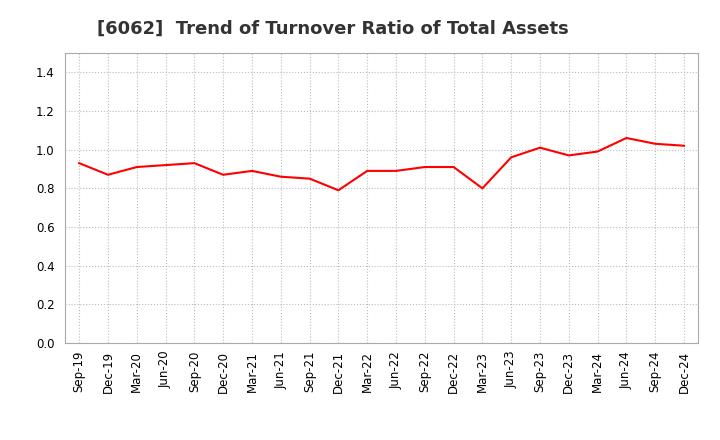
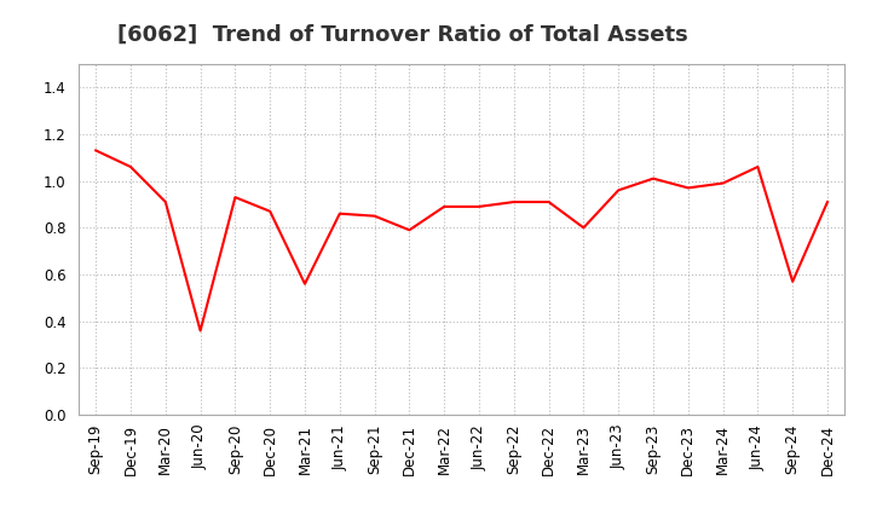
Sep-19: 0.93 -> 1.13
Dec-19: 0.87 -> 1.06
Jun-20: 0.92 -> 0.36
Mar-21: 0.89 -> 0.56
Sep-24: 1.03 -> 0.57
Dec-24: 1.02 -> 0.91
